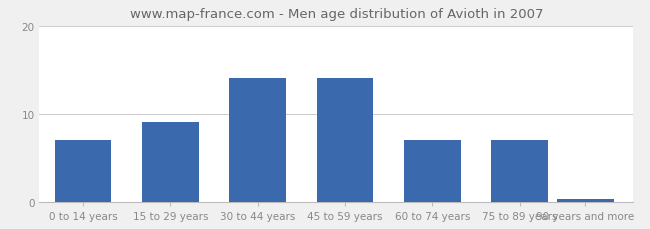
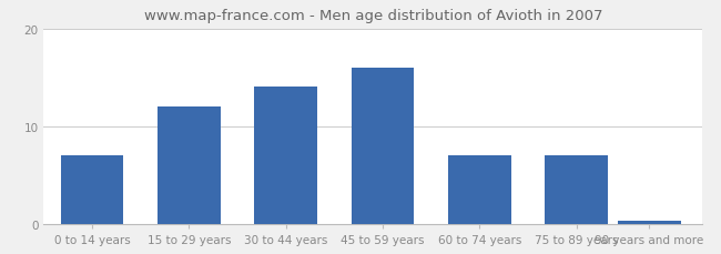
15 to 29 years: 9.0 -> 12.0
45 to 59 years: 14.0 -> 16.0
